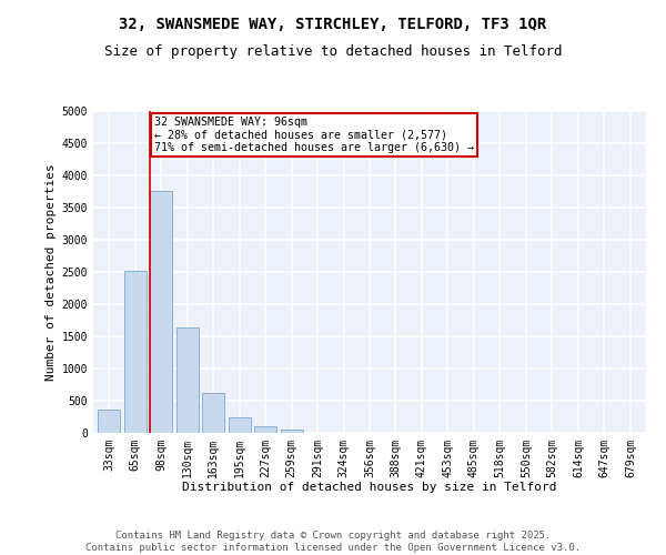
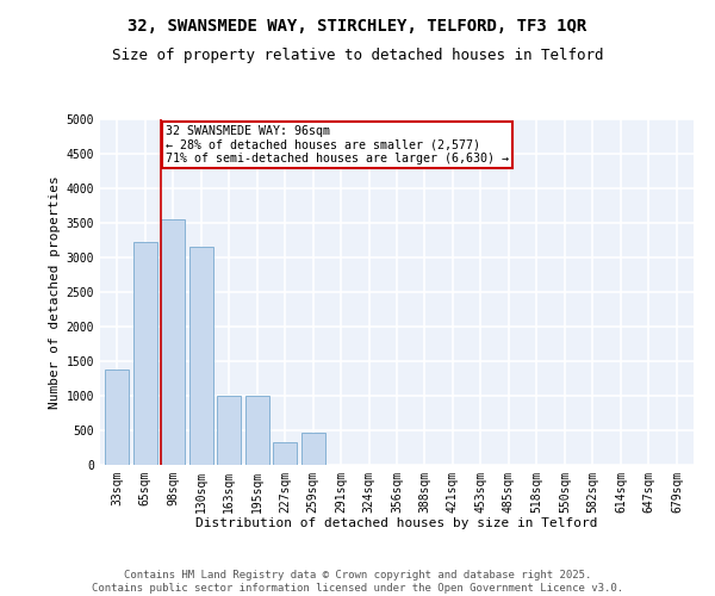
33sqm: 370 -> 1380
65sqm: 2520 -> 3220
98sqm: 3760 -> 3560
130sqm: 1640 -> 3160
163sqm: 620 -> 1000
195sqm: 240 -> 1000
227sqm: 100 -> 320
259sqm: 60 -> 460
